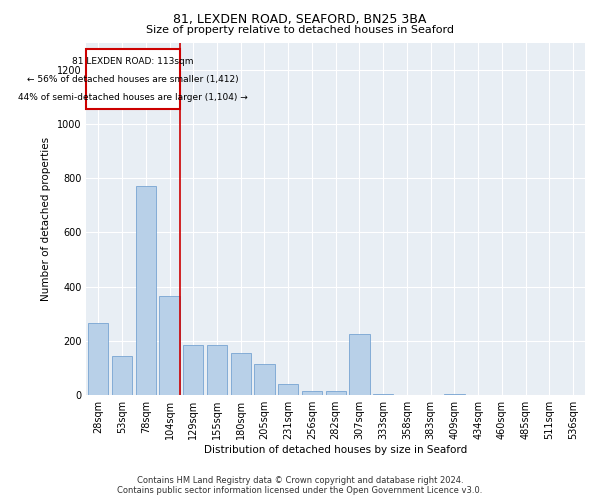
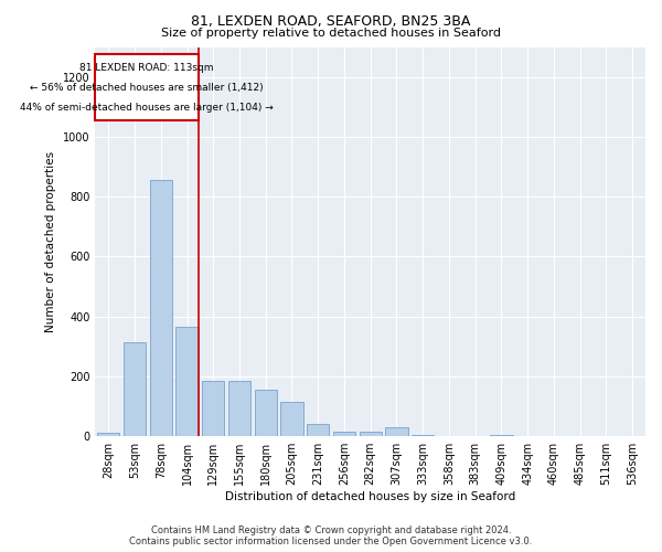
28sqm: 265 -> 10
53sqm: 145 -> 315
78sqm: 770 -> 855
307sqm: 225 -> 30
